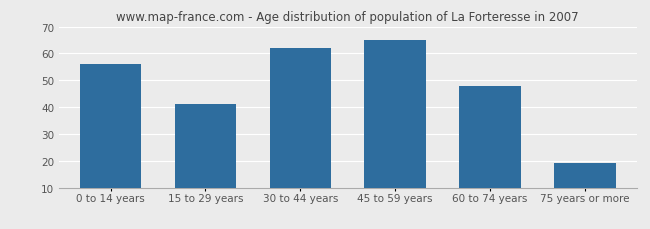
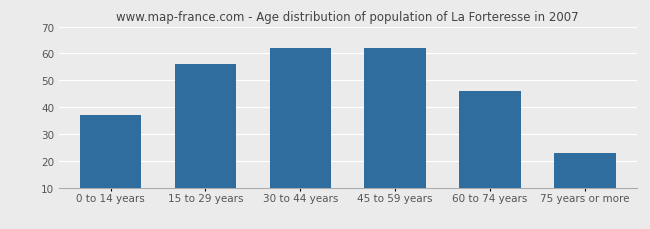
0 to 14 years: 56 -> 37
15 to 29 years: 41 -> 56
45 to 59 years: 65 -> 62
60 to 74 years: 48 -> 46
75 years or more: 19 -> 23
